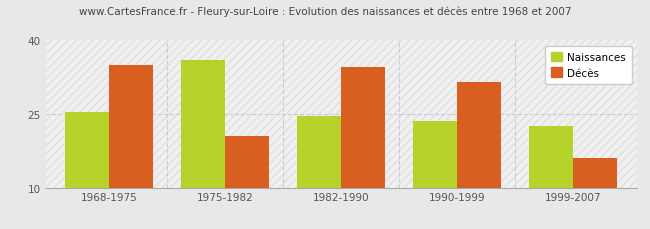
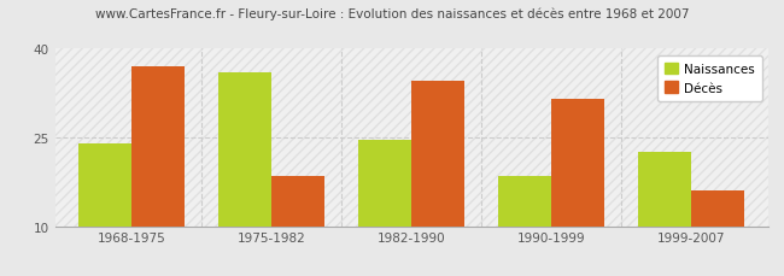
Naissances/1968-1975: 25.5 -> 24.0
Décès/1968-1975: 35.0 -> 37.0
Décès/1975-1982: 20.5 -> 18.5
Naissances/1990-1999: 23.5 -> 18.5
